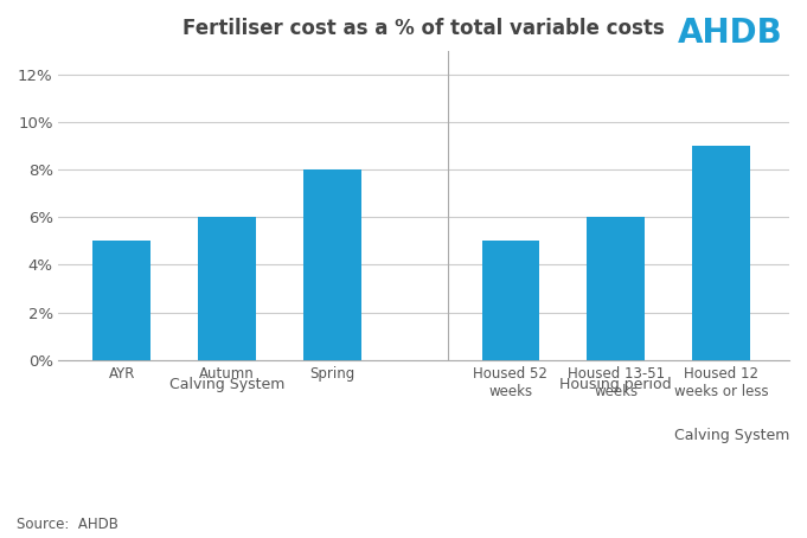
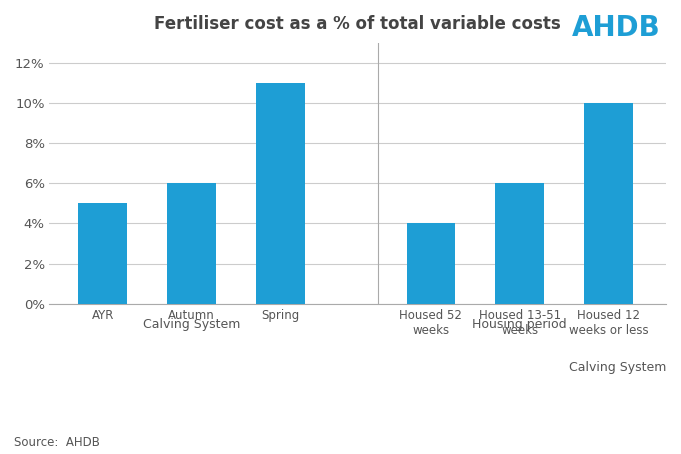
Spring: 8% -> 11%
Housed 52 weeks: 5% -> 4%
Housed 12 weeks or less: 9% -> 10%
